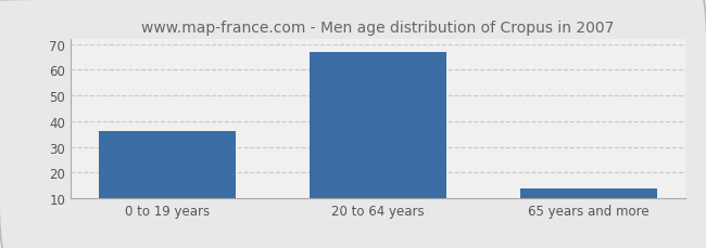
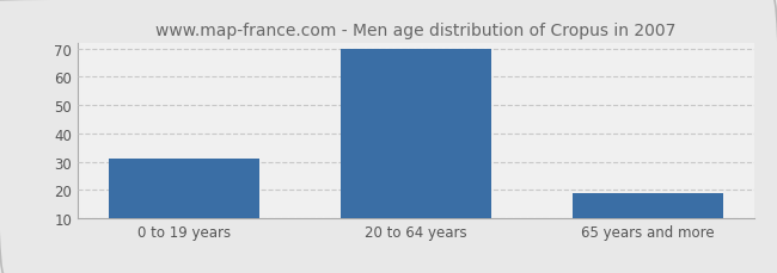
0 to 19 years: 36 -> 31
20 to 64 years: 67 -> 70
65 years and more: 14 -> 19
